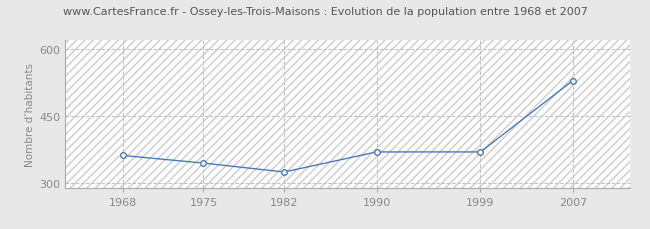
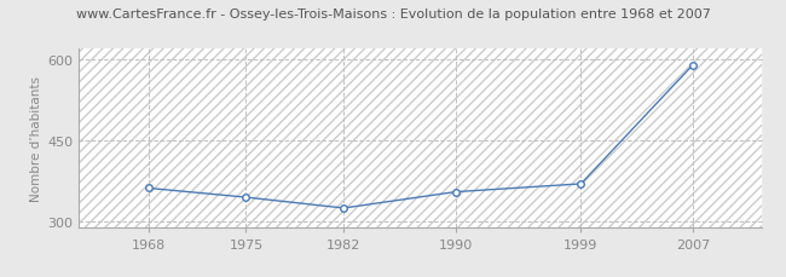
1990: 370 -> 355
2007: 530 -> 590
